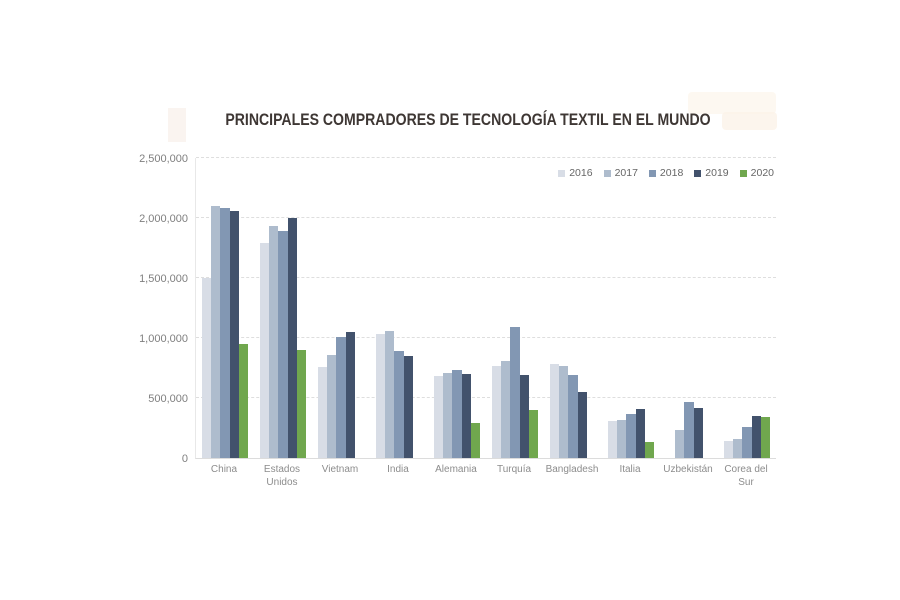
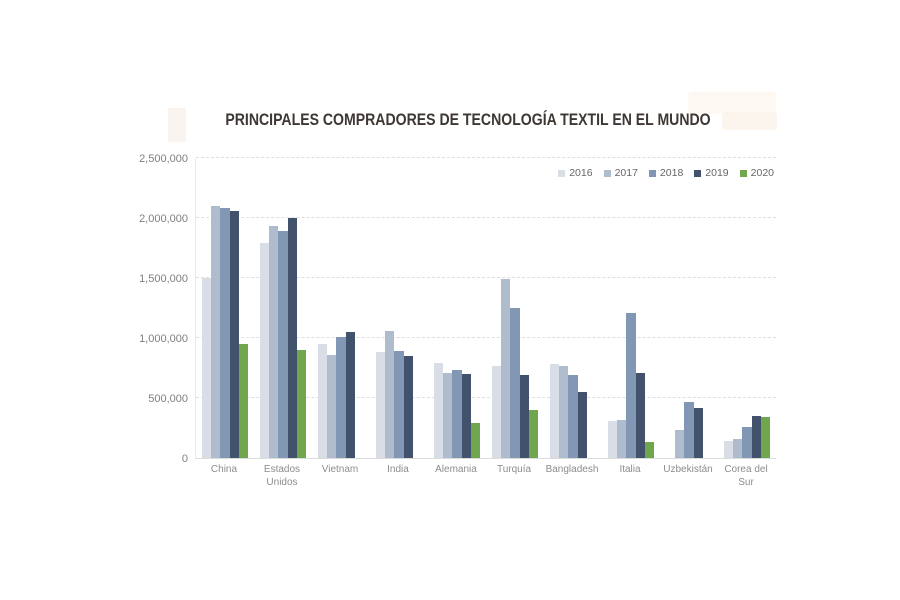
2016/Vietnam: 760000 -> 950000
2016/India: 1030000 -> 880000
2016/Alemania: 680000 -> 790000
2017/Turquía: 810000 -> 1490000
2018/Turquía: 1090000 -> 1250000
2018/Italia: 360000 -> 1210000
2019/Italia: 410000 -> 710000
